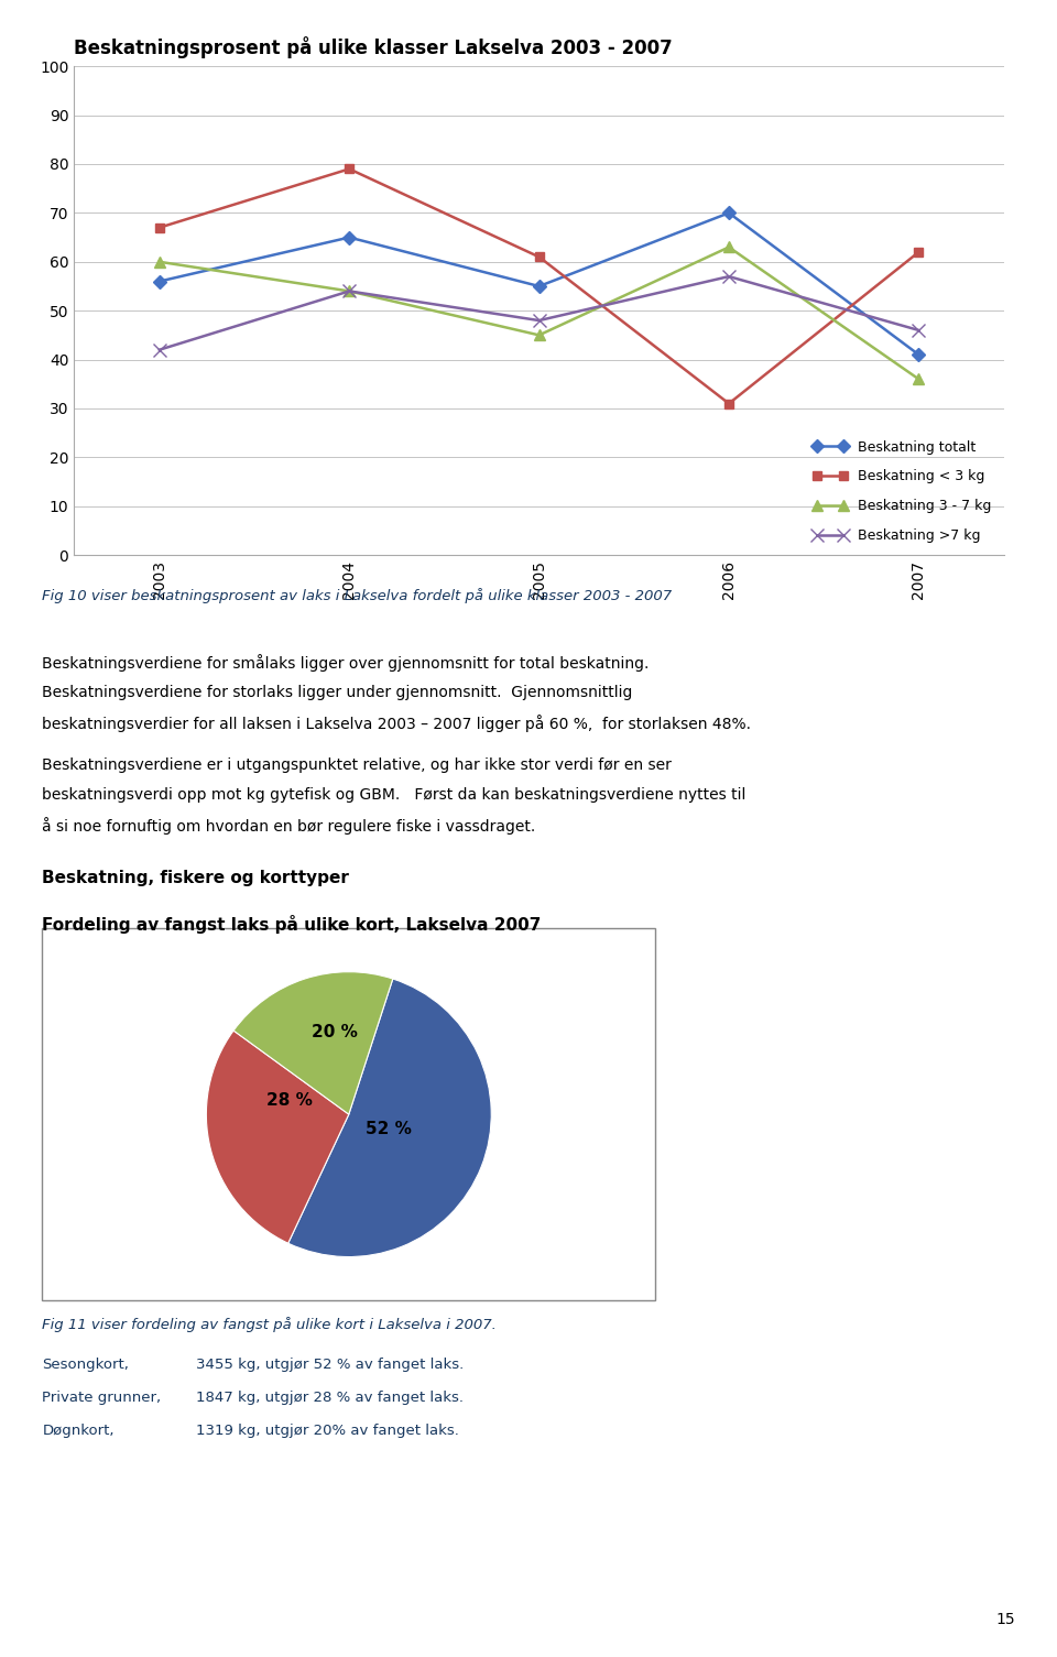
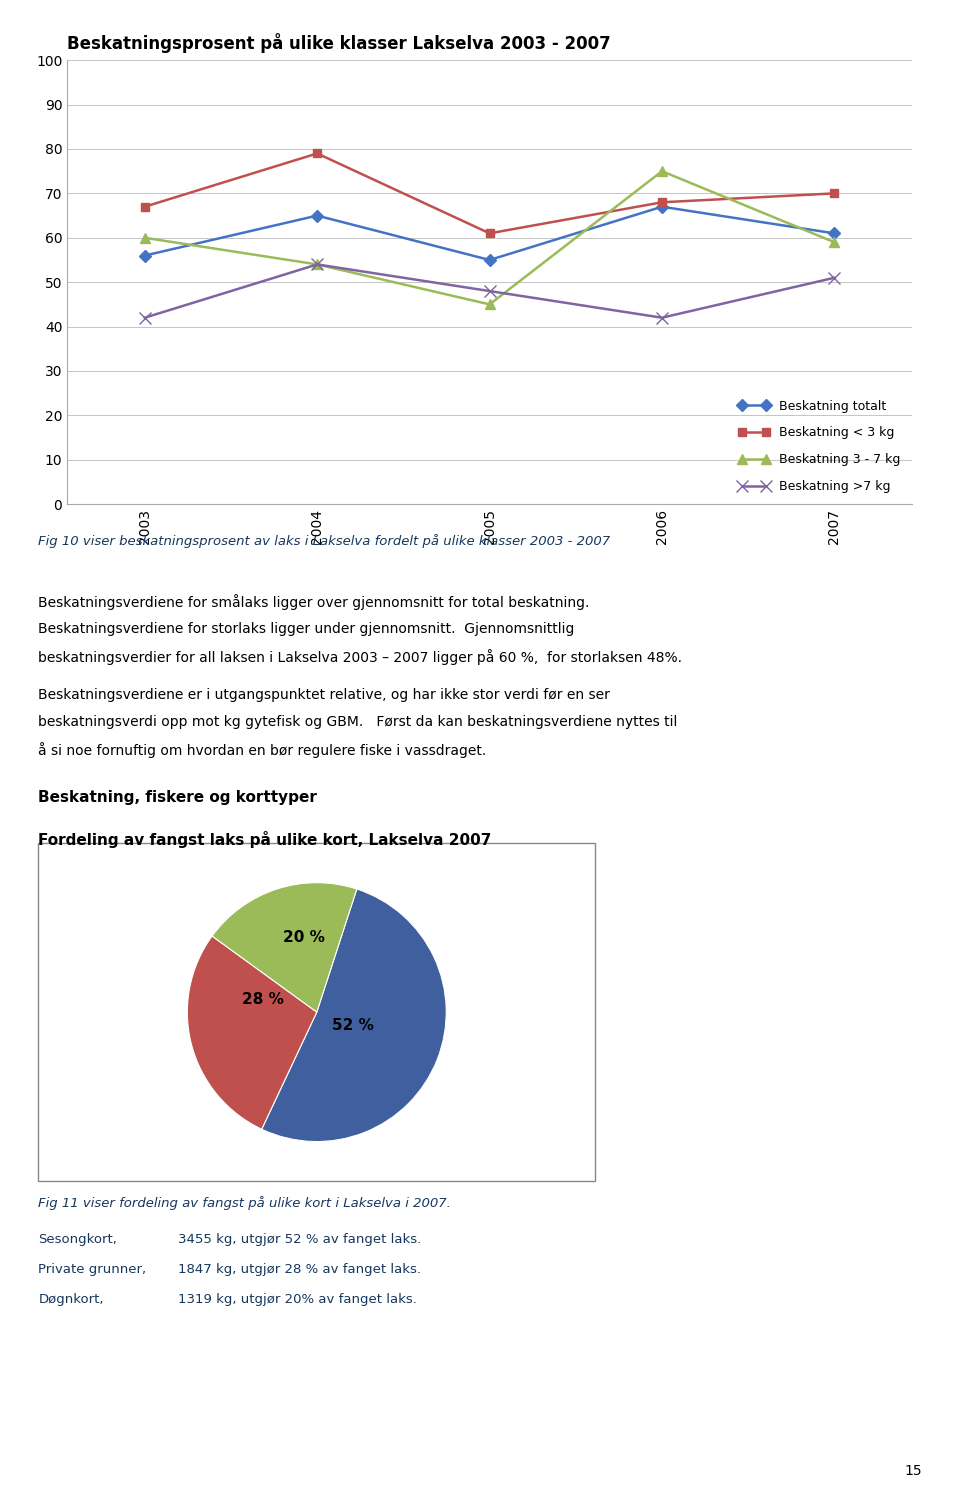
Beskatning totalt/2006: 70 -> 67
Beskatning < 3 kg/2006: 31 -> 68
Beskatning 3 - 7 kg/2006: 63 -> 75
Beskatning >7 kg/2006: 57 -> 42
Beskatning totalt/2007: 41 -> 61
Beskatning < 3 kg/2007: 62 -> 70
Beskatning 3 - 7 kg/2007: 36 -> 59
Beskatning >7 kg/2007: 46 -> 51
